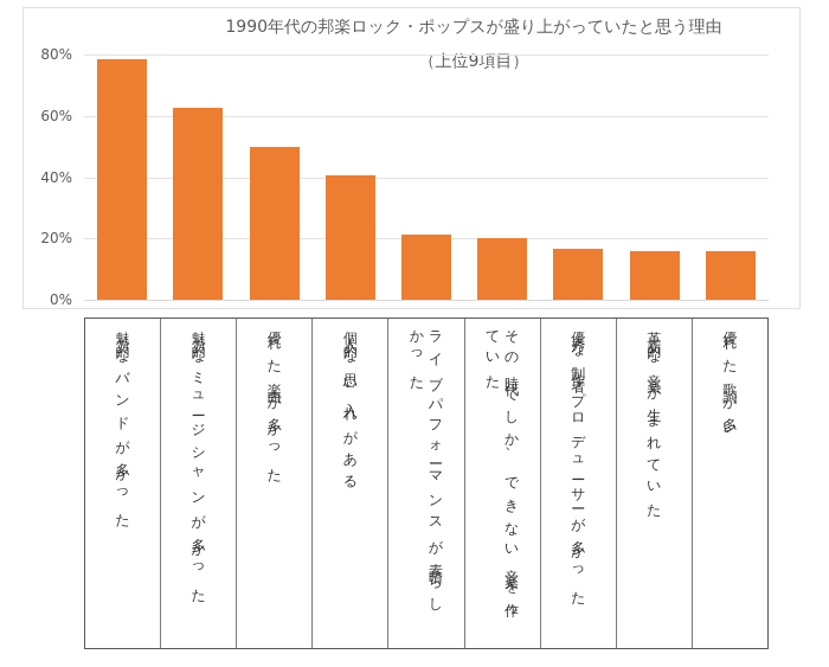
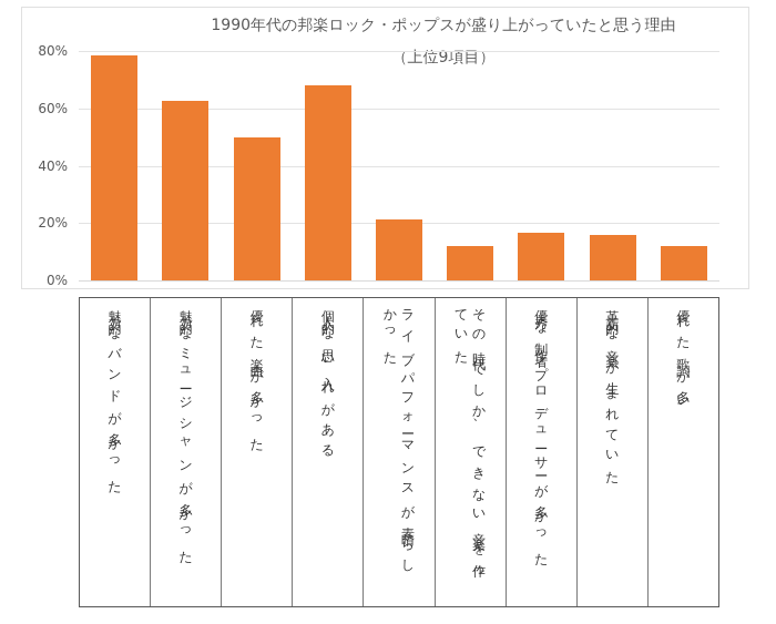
個人的な思い入れがある: 41% -> 68%
その時代でしか、できない音楽を作っていた: 20% -> 12%
優れた歌詞が多い: 16% -> 12%
